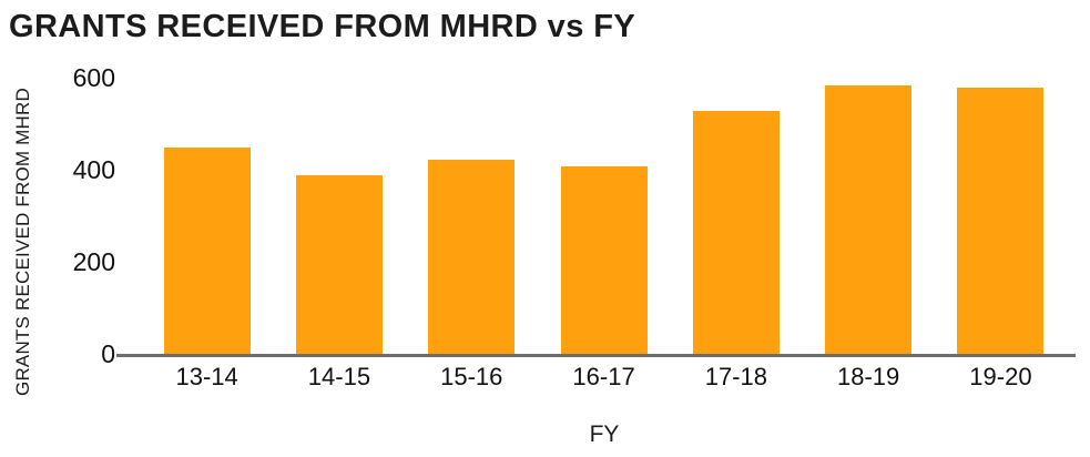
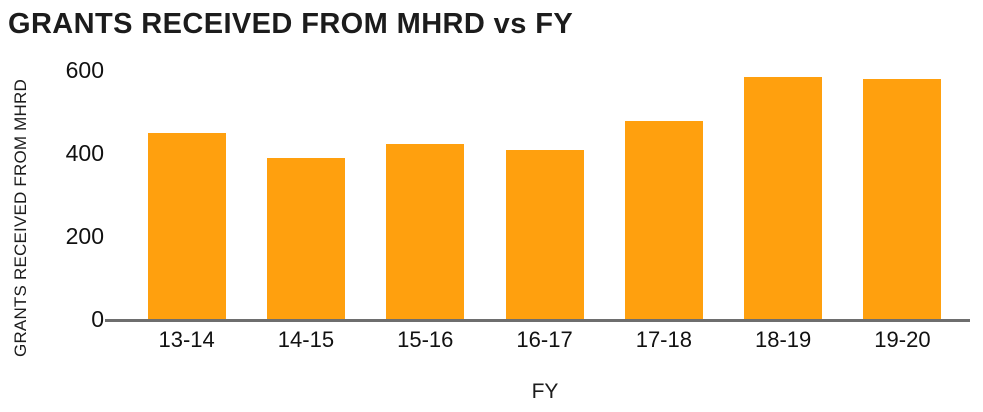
17-18: 530 -> 480
